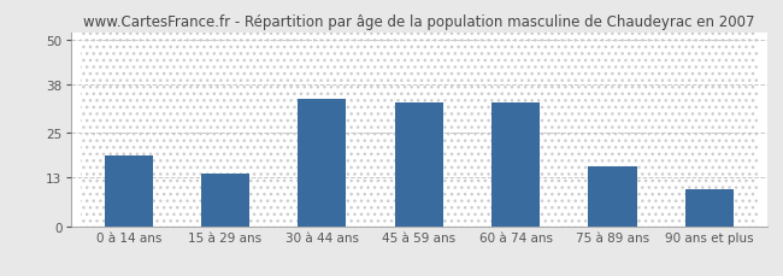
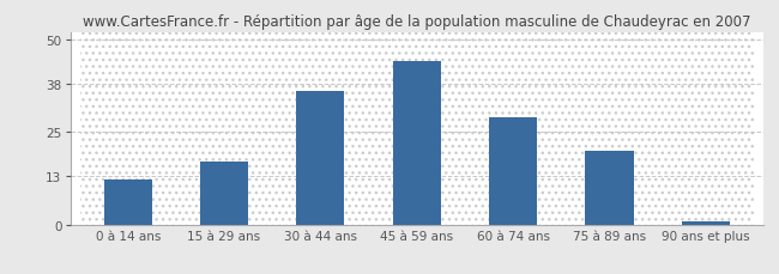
0 à 14 ans: 19 -> 12
15 à 29 ans: 14 -> 17
30 à 44 ans: 34 -> 36
45 à 59 ans: 33 -> 44
60 à 74 ans: 33 -> 29
75 à 89 ans: 16 -> 20
90 ans et plus: 10 -> 1
